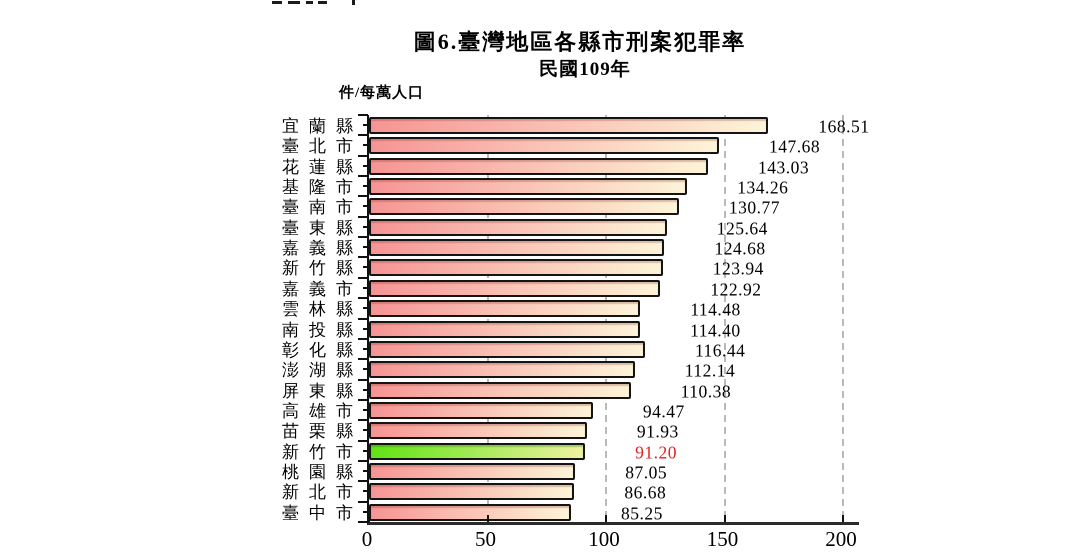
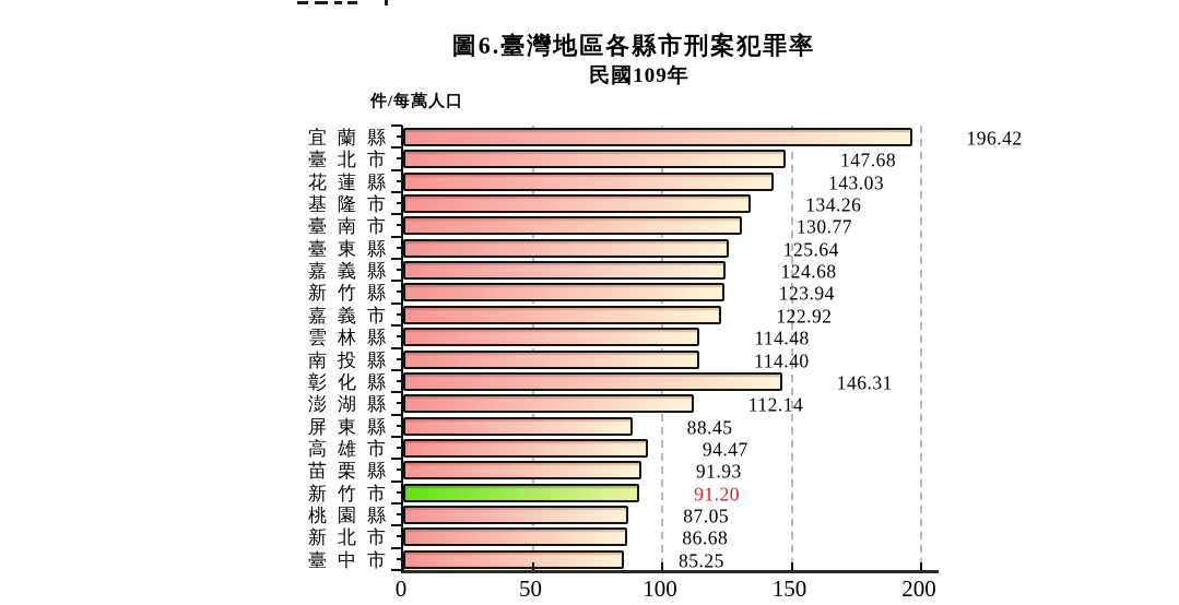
宜蘭縣: 168.51 -> 196.42
彰化縣: 116.44 -> 146.31
屏東縣: 110.38 -> 88.45
